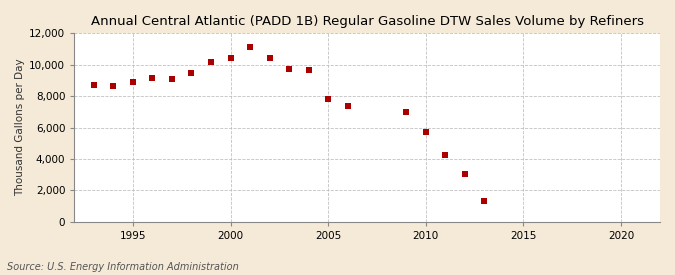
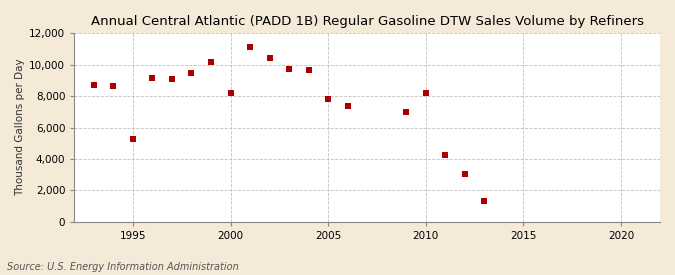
1995: 8,900 -> 5,300
2000: 10,400 -> 8,200
2010: 5,700 -> 8,200
